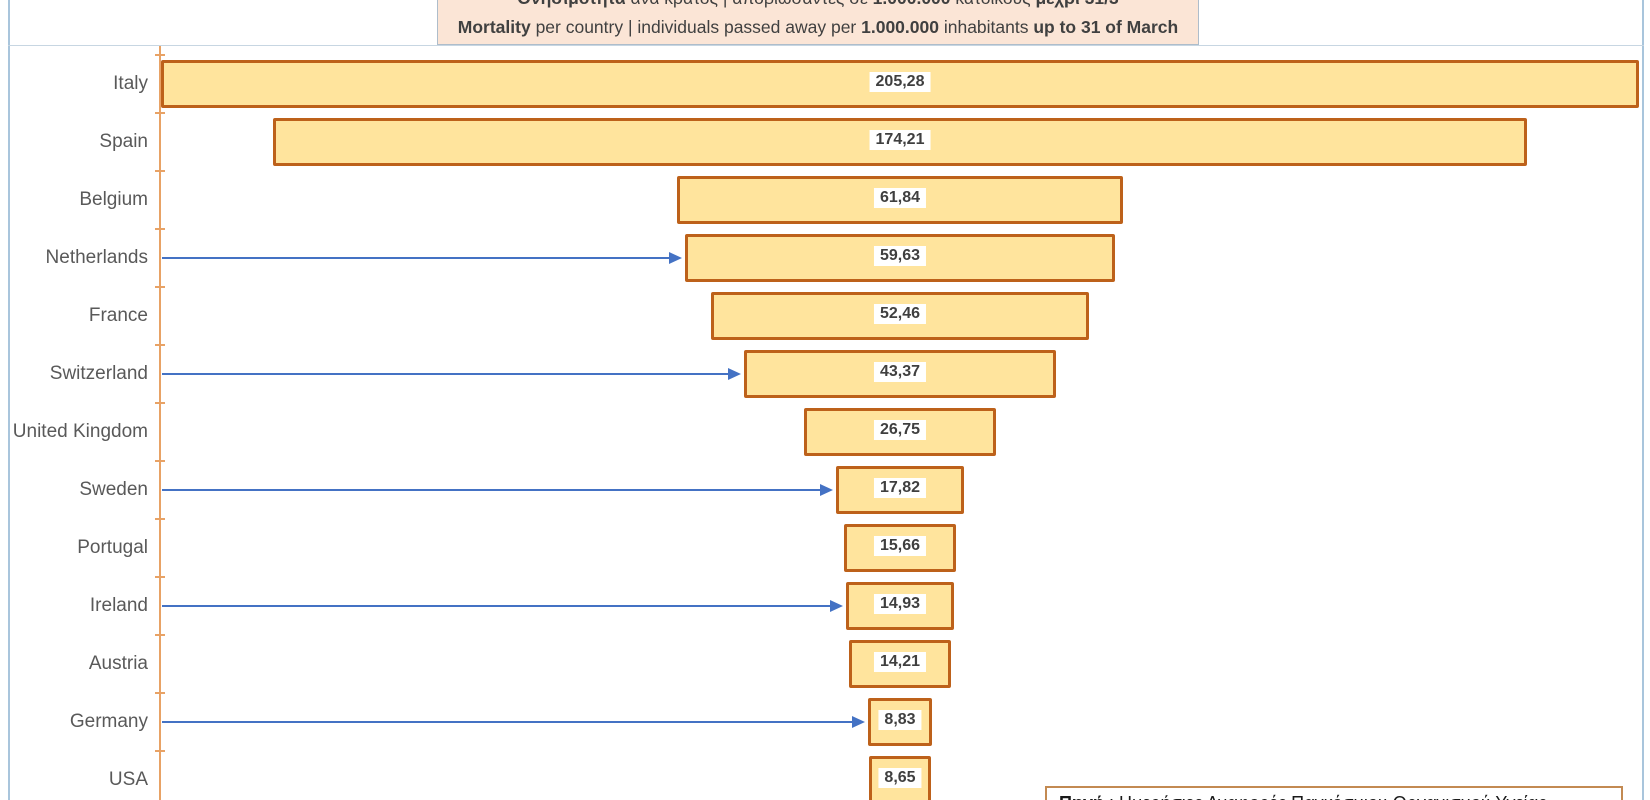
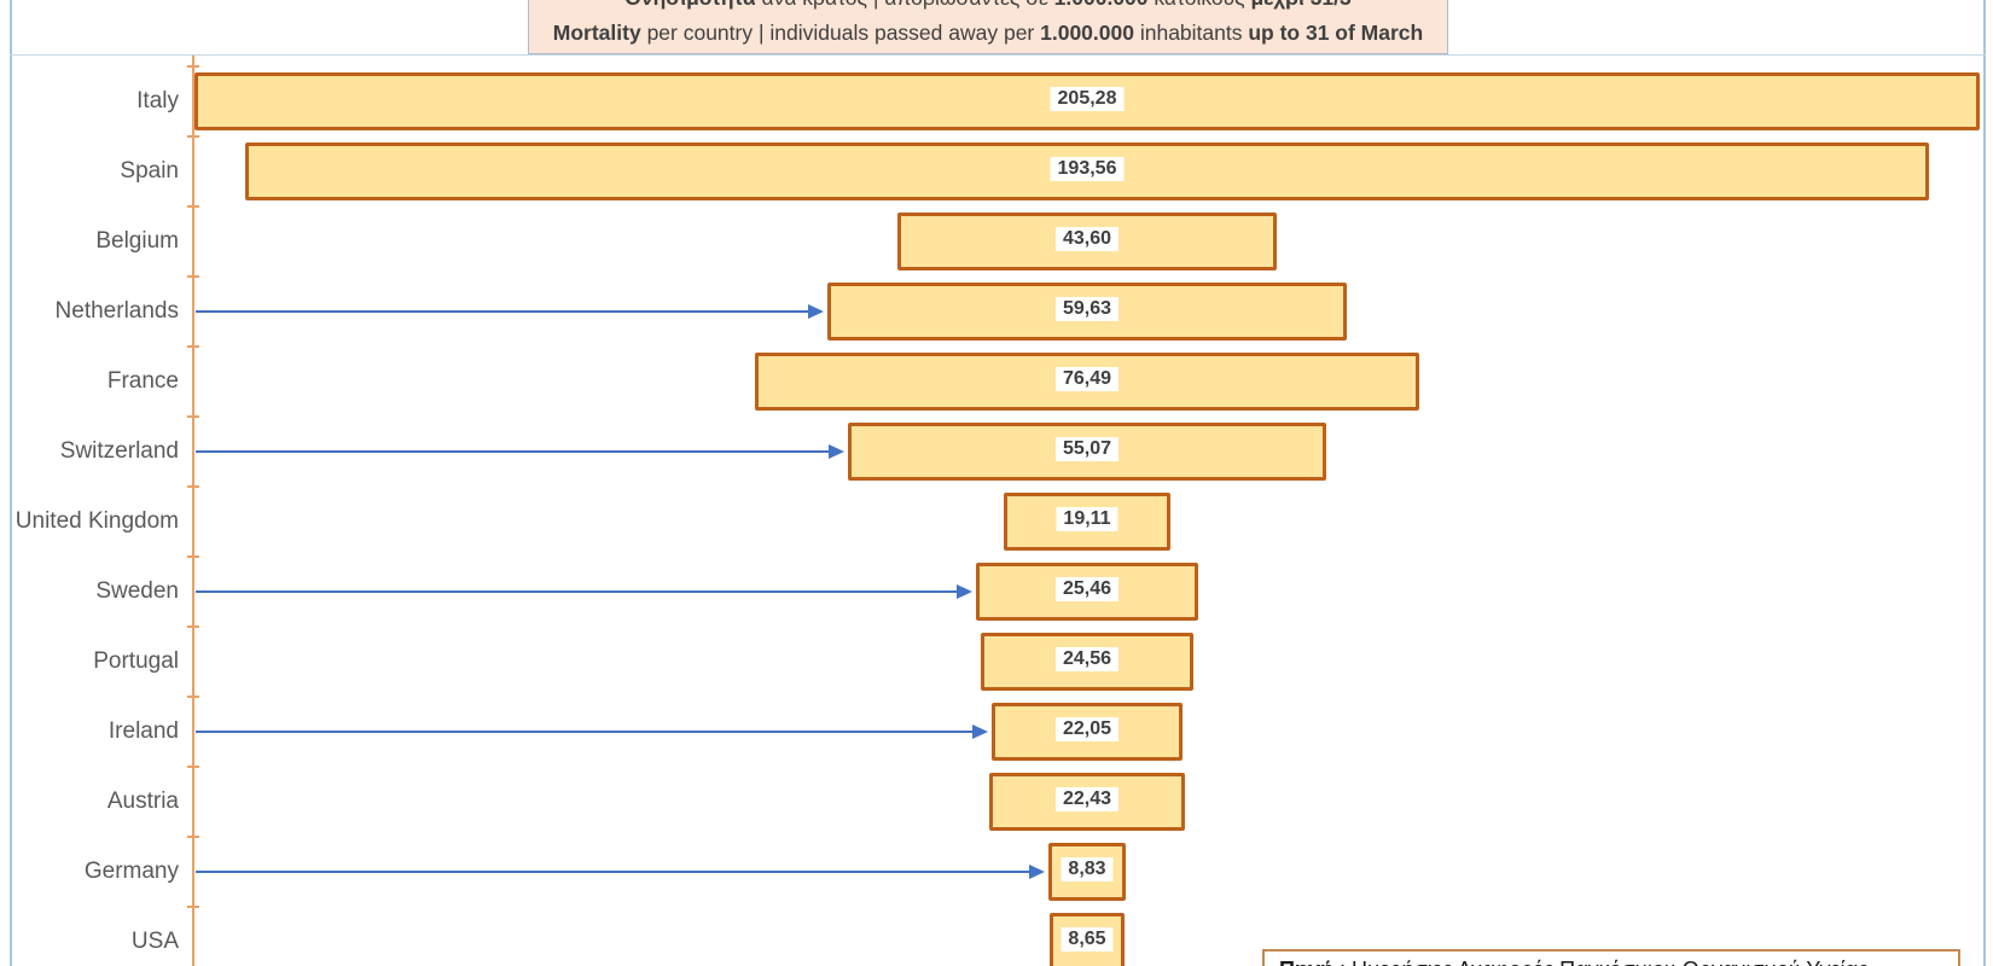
Spain: 174,21 -> 193,56
Belgium: 61,84 -> 43,60
France: 52,46 -> 76,49
Switzerland: 43,37 -> 55,07
United Kingdom: 26,75 -> 19,11
Sweden: 17,82 -> 25,46
Portugal: 15,66 -> 24,56
Ireland: 14,93 -> 22,05
Austria: 14,21 -> 22,43
